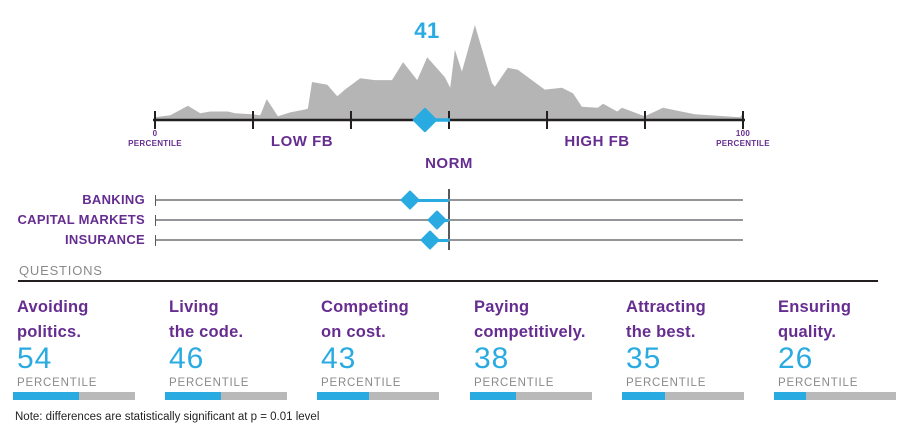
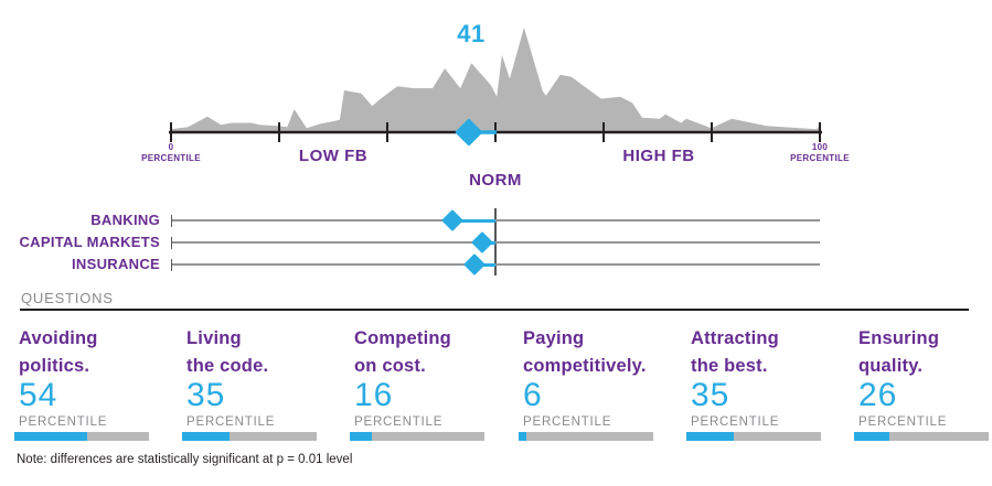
QUESTIONS/Living the code.: 46 -> 35
QUESTIONS/Competing on cost.: 43 -> 16
QUESTIONS/Paying competitively.: 38 -> 6
